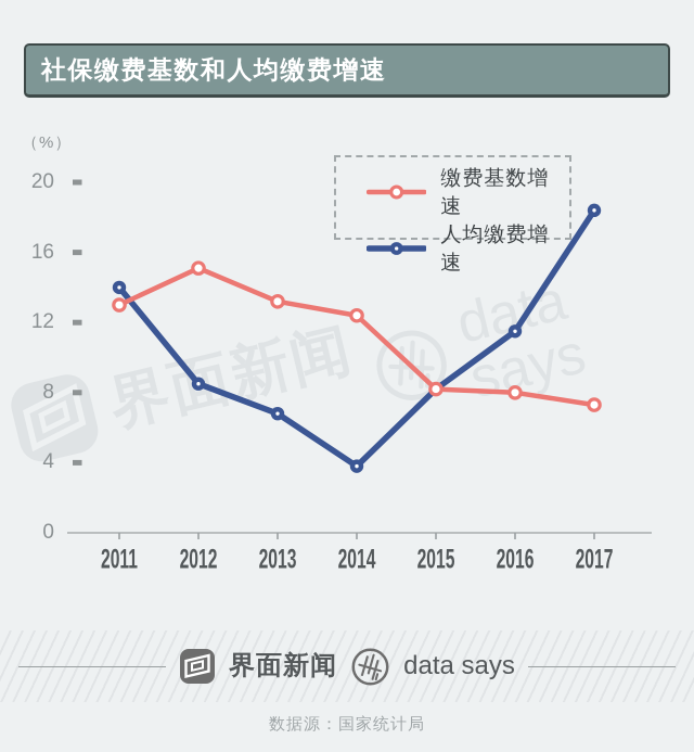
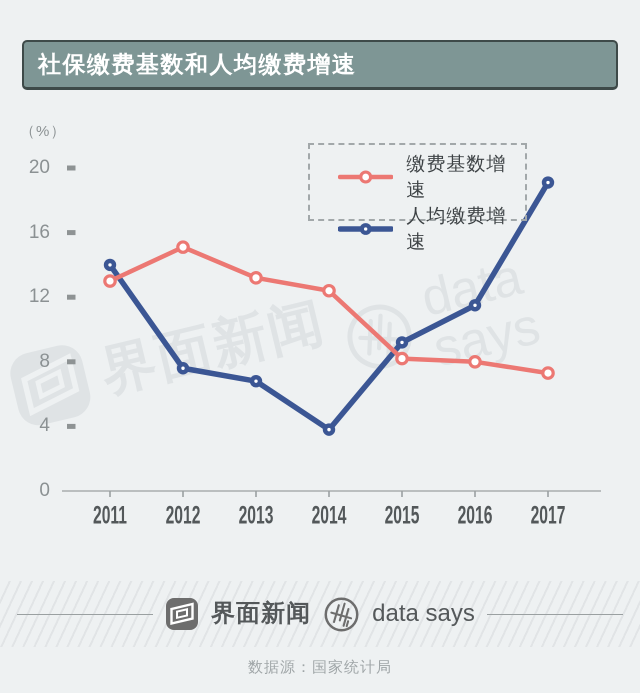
人均缴费增速/2012: 8.5 -> 7.6
人均缴费增速/2015: 8.2 -> 9.2
人均缴费增速/2017: 18.4 -> 19.1
